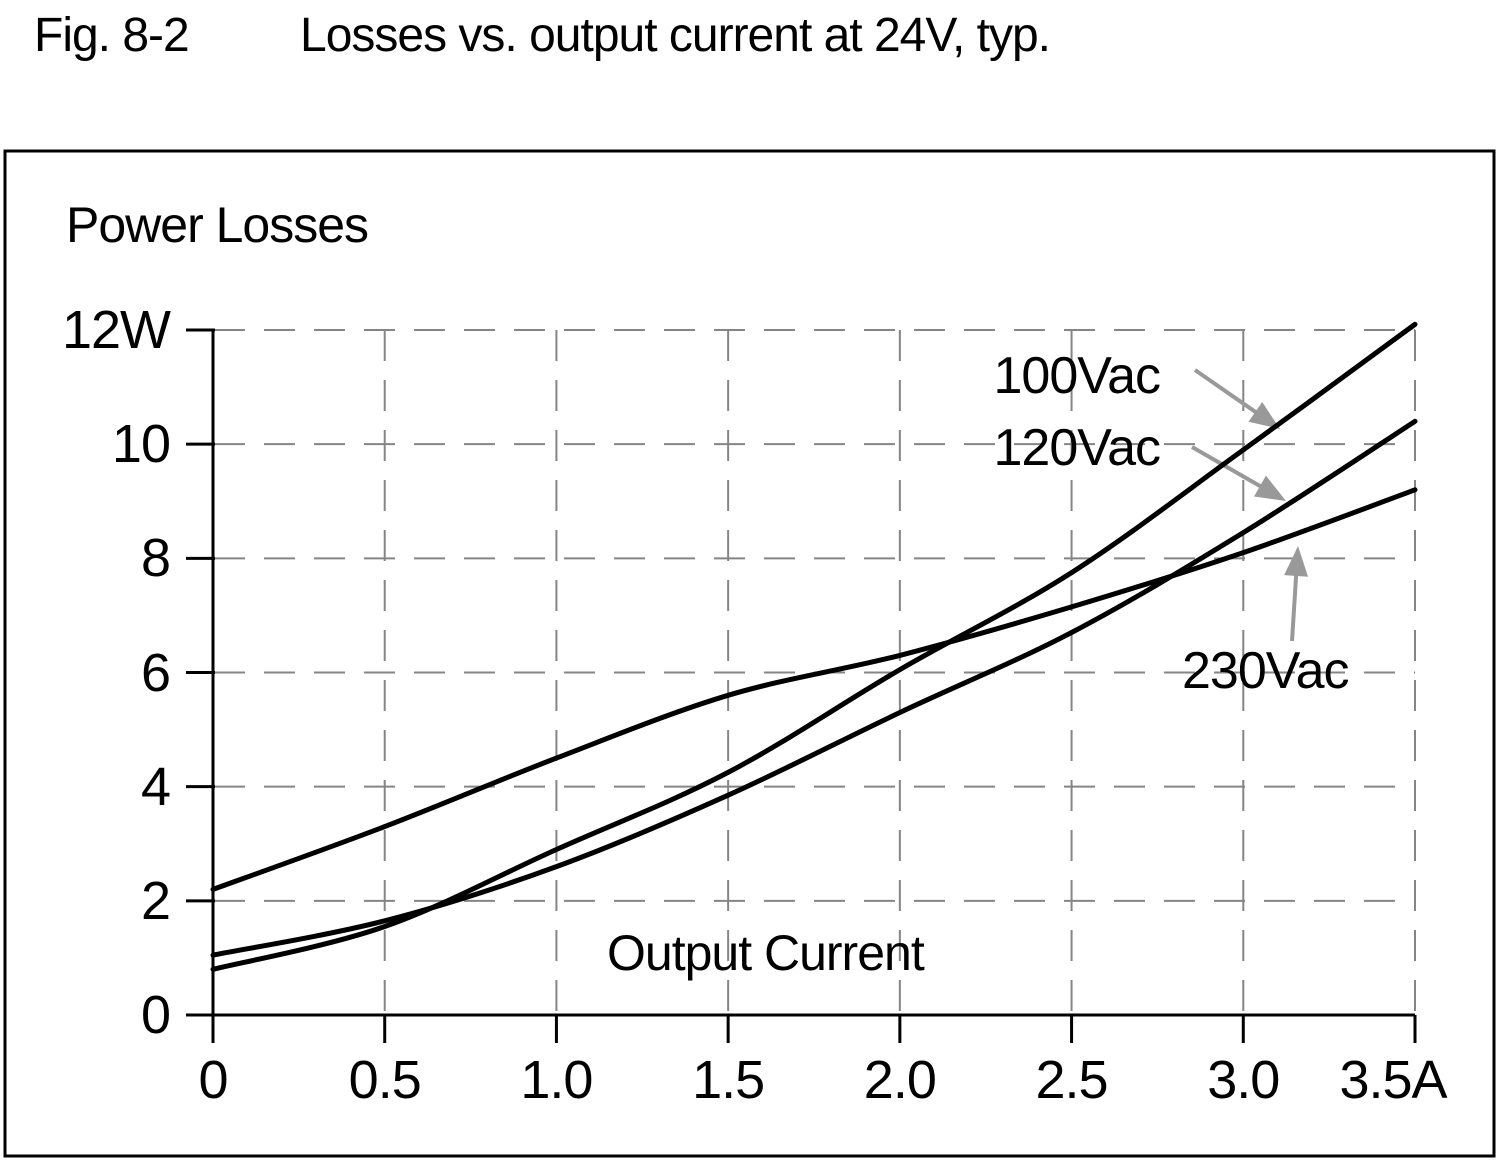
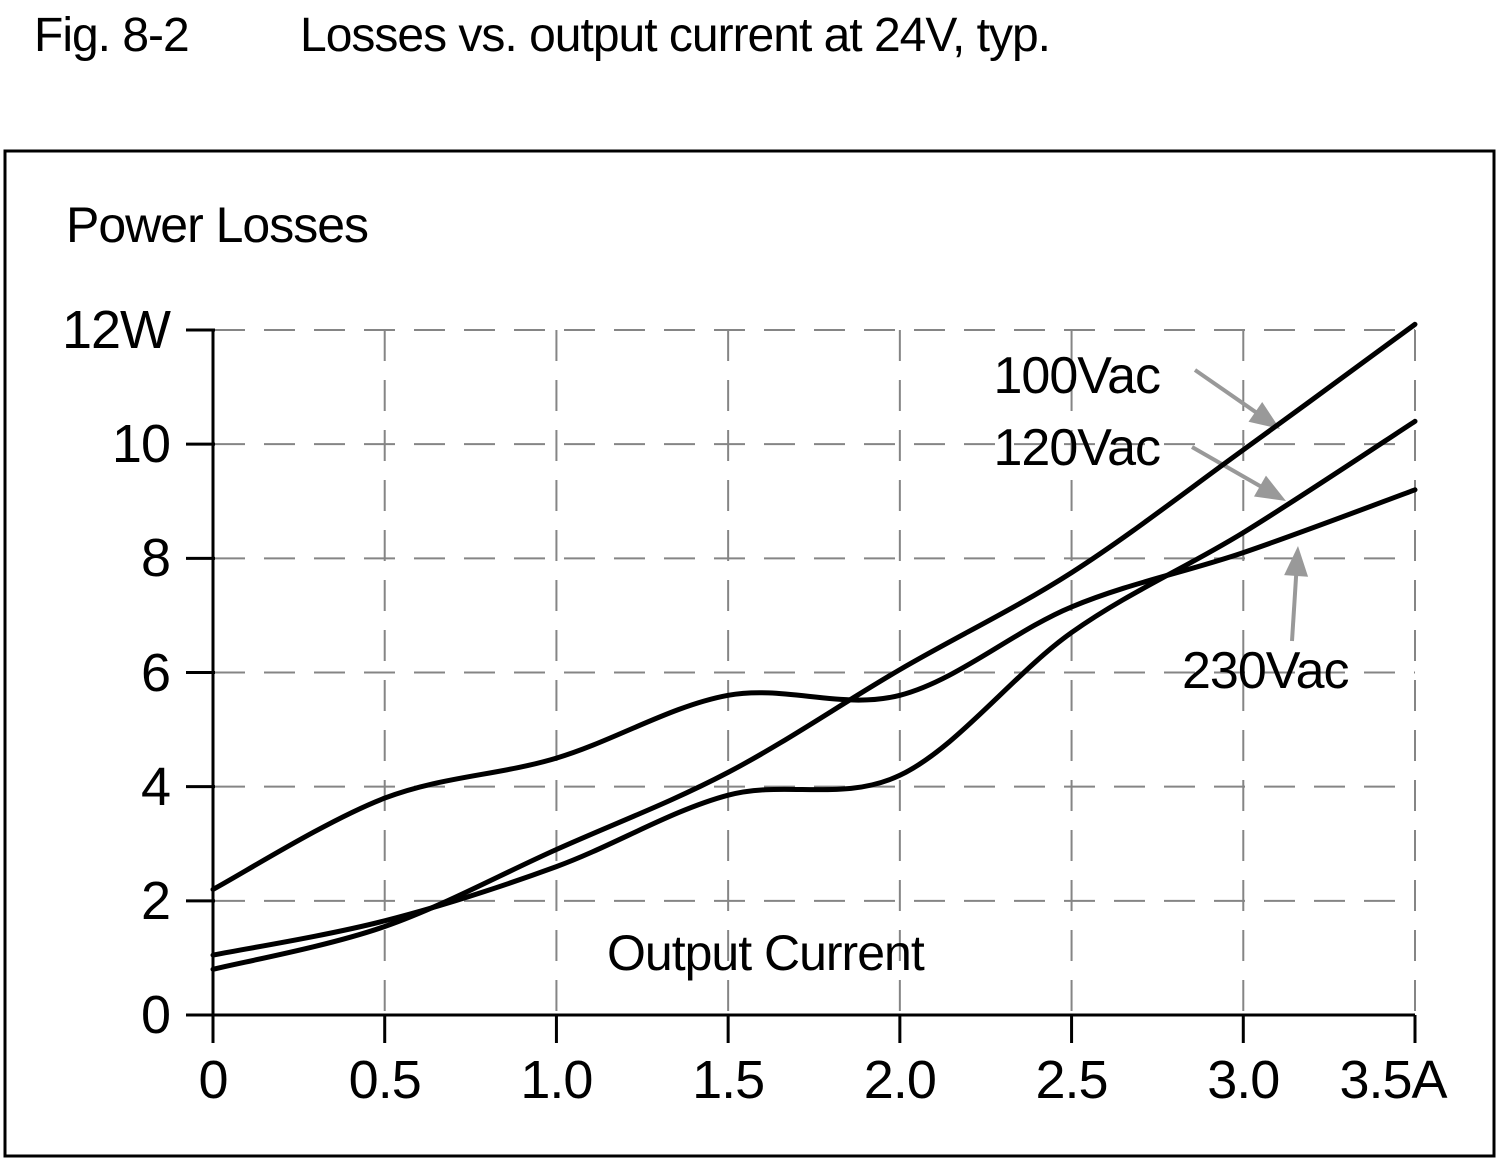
230Vac/0.5: 3.3 -> 3.8
120Vac/2.0: 5.3 -> 4.2
230Vac/2.0: 6.3 -> 5.6
